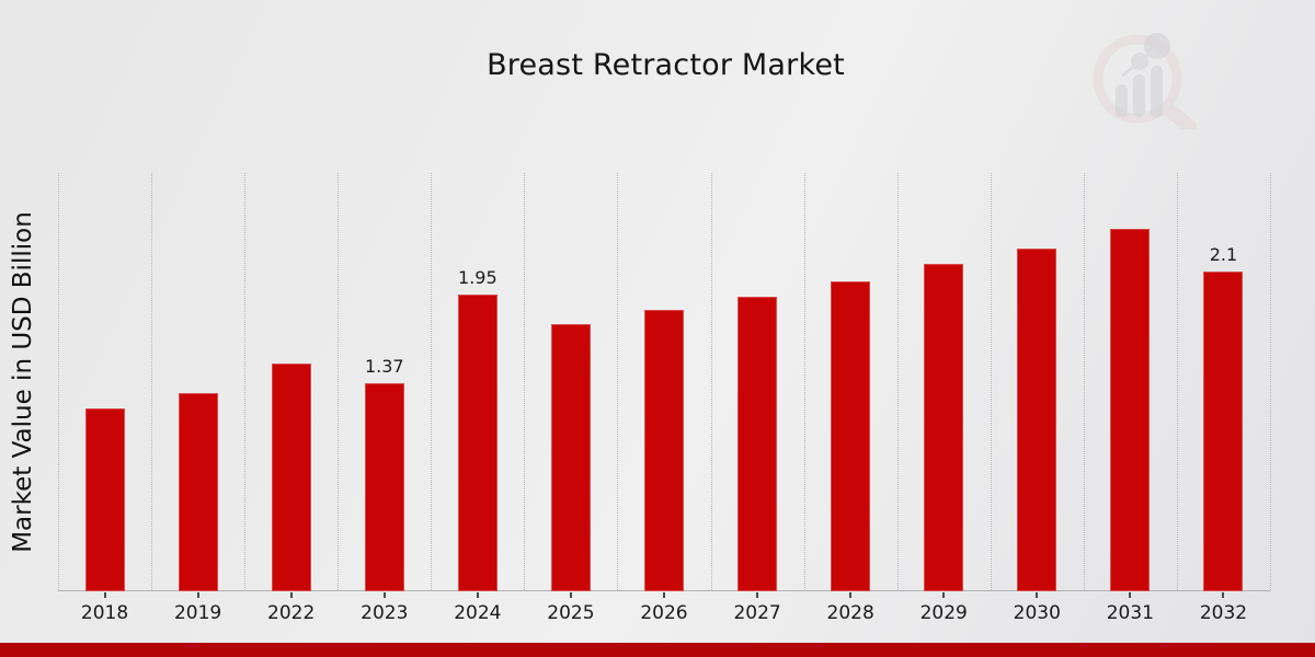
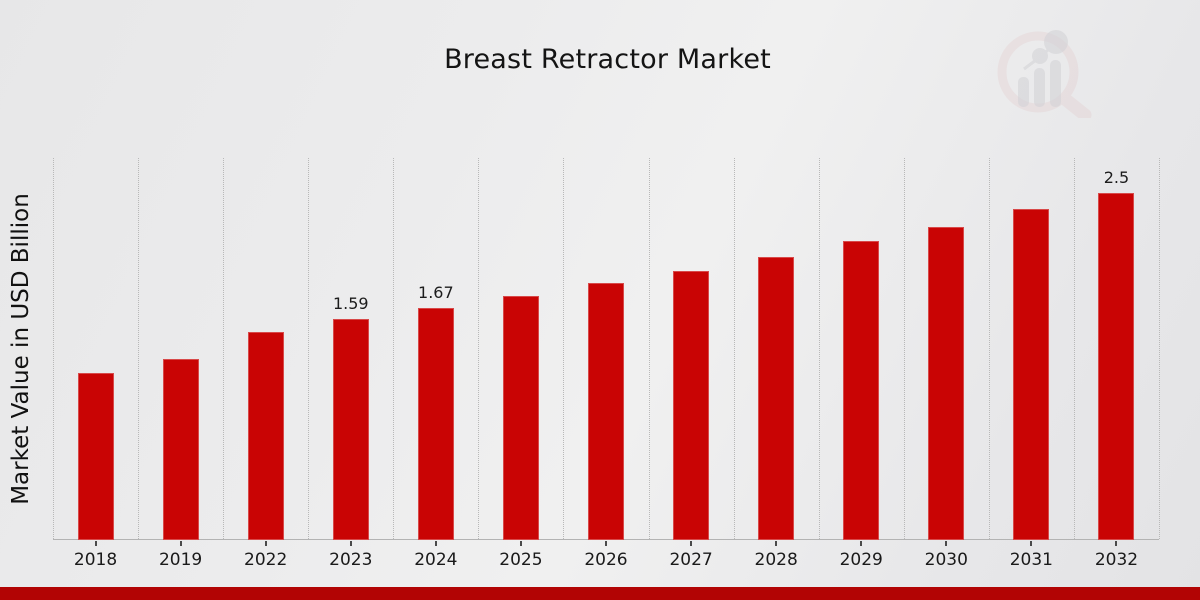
2023: 1.37 -> 1.59
2024: 1.95 -> 1.67
2032: 2.1 -> 2.5
